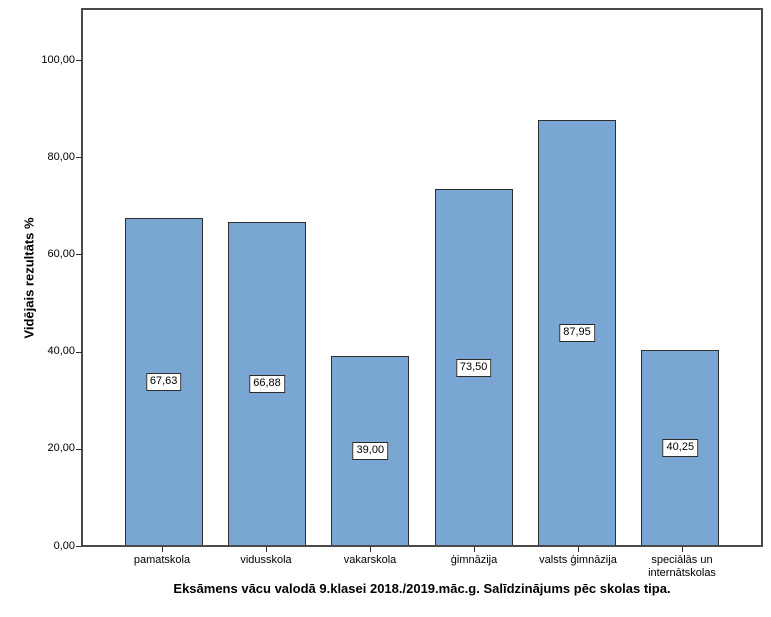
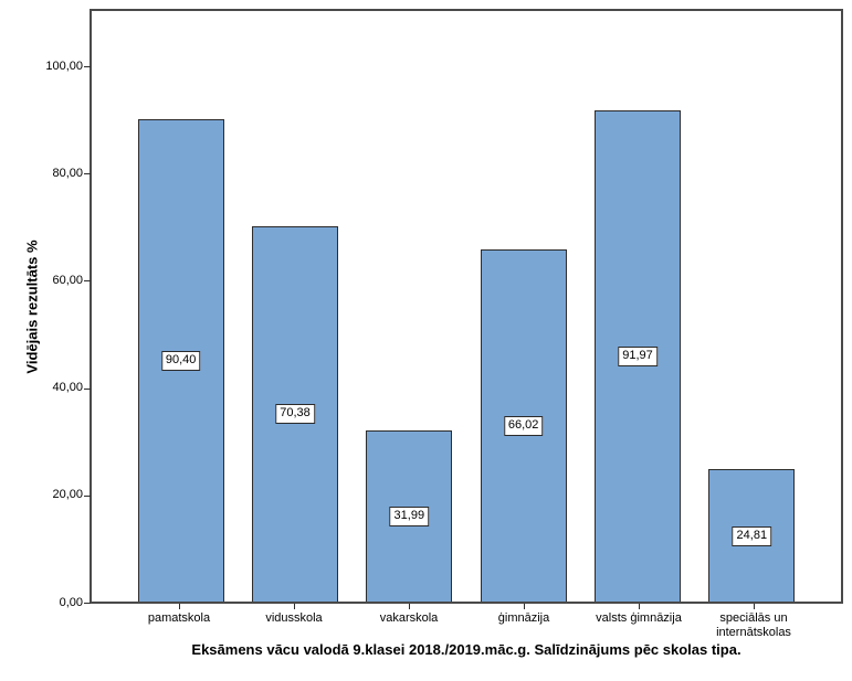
pamatskola: 67,63 -> 90,40
vidusskola: 66,88 -> 70,38
vakarskola: 39,00 -> 31,99
ģimnāzija: 73,50 -> 66,02
valsts ģimnāzija: 87,95 -> 91,97
speciālās un internātskolas: 40,25 -> 24,81
